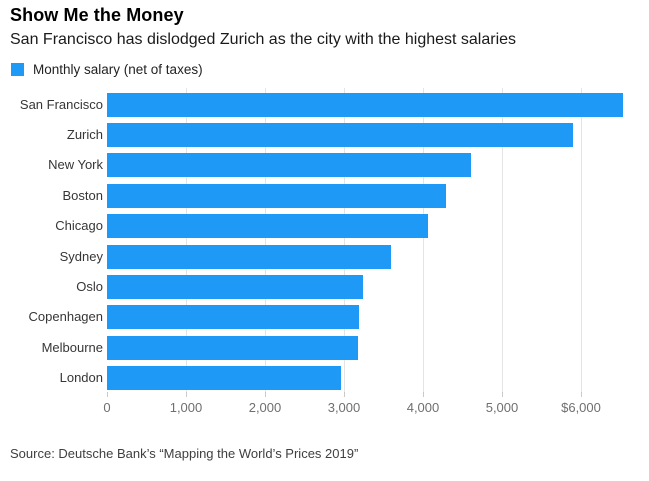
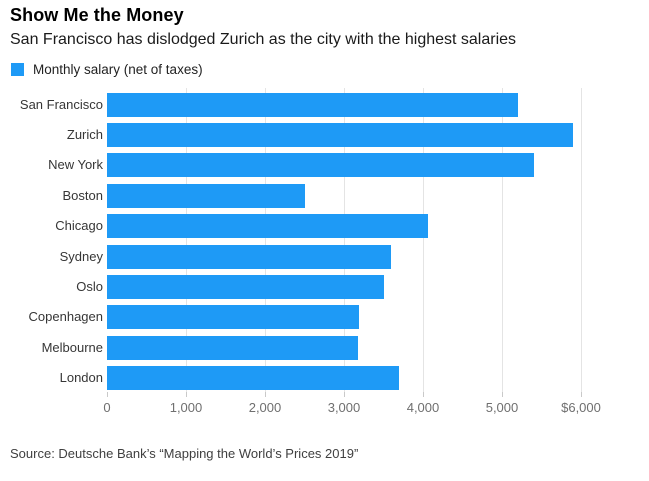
San Francisco: $6500 -> $5200
New York: $4600 -> $5400
Boston: $4300 -> $2500
Oslo: $3200 -> $3500
London: $3000 -> $3700
